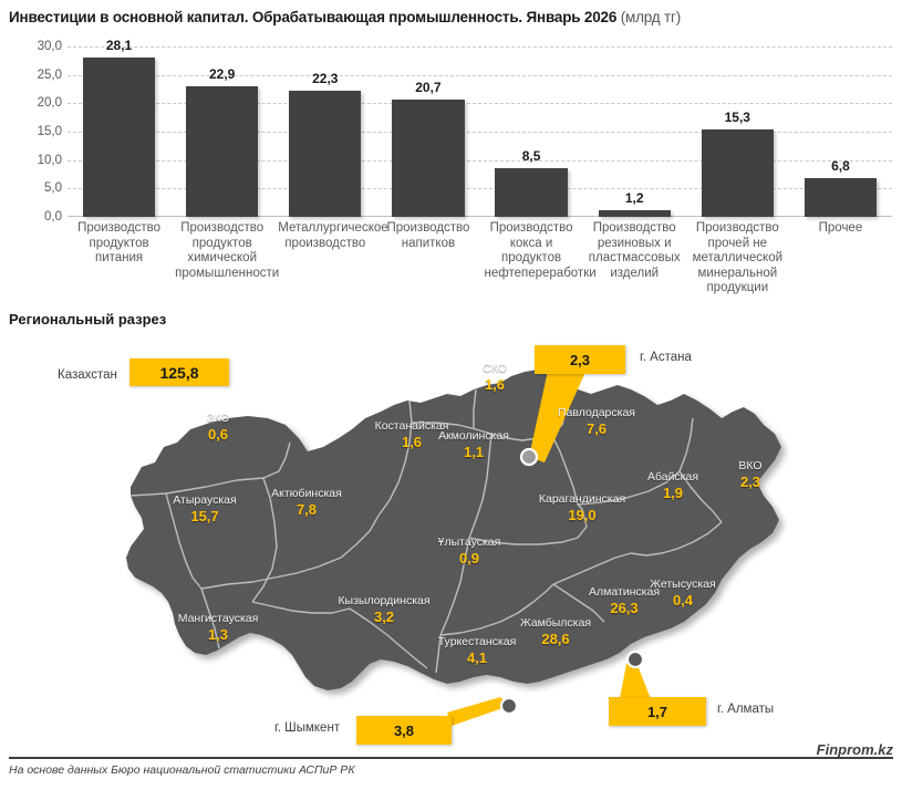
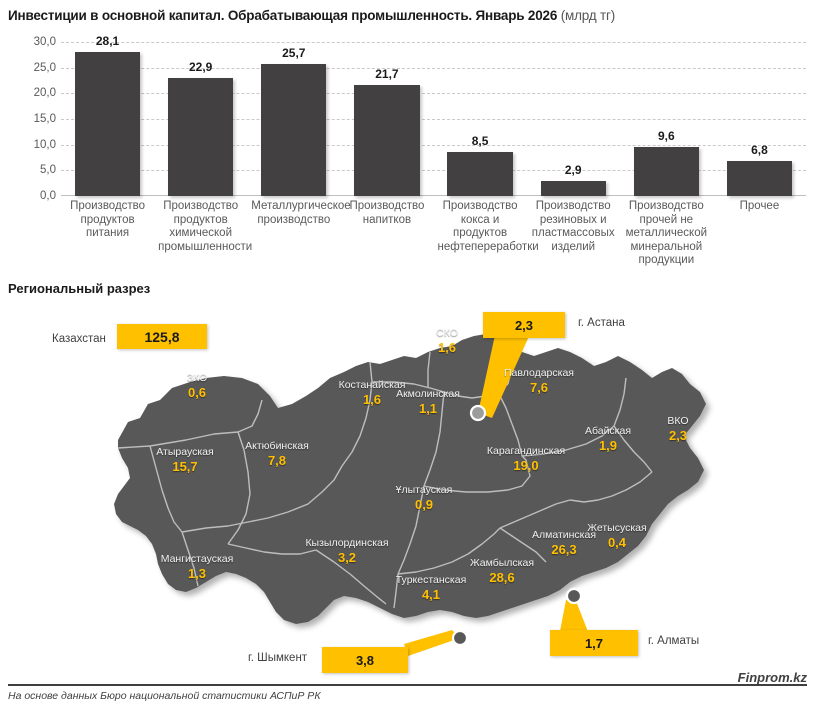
Металлургическое производство: 22,3 -> 25,7
Производство напитков: 20,7 -> 21,7
Производство резиновых и пластмассовых изделий: 1,2 -> 2,9
Производство прочей не металлической минеральной продукции: 15,3 -> 9,6
